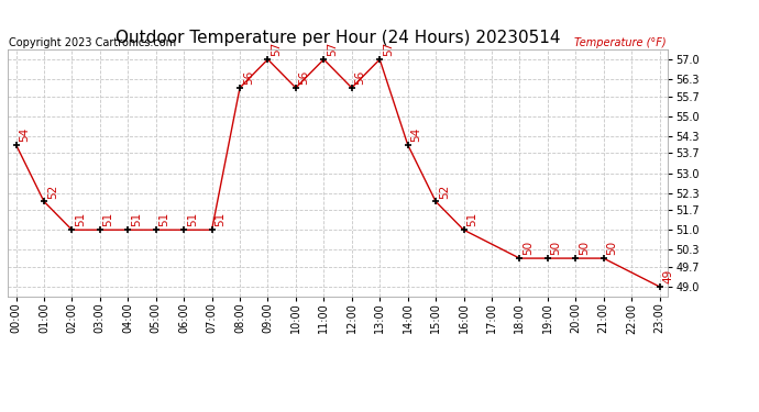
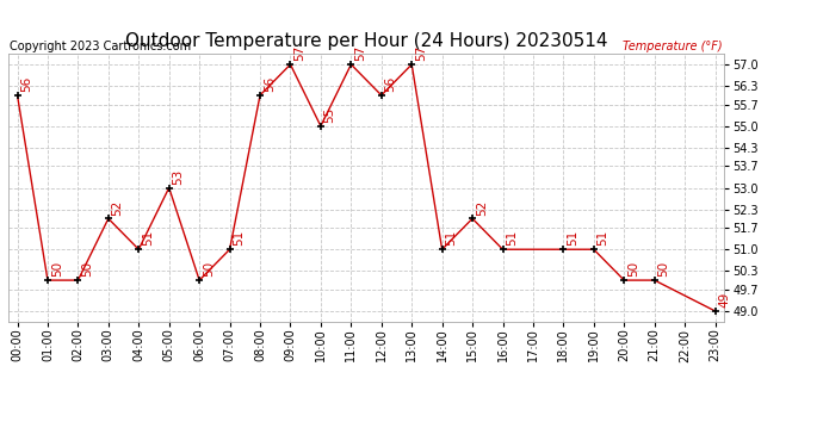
00:00: 54 -> 56
01:00: 52 -> 50
02:00: 51 -> 50
03:00: 51 -> 52
05:00: 51 -> 53
06:00: 51 -> 50
10:00: 56 -> 55
14:00: 54 -> 51
18:00: 50 -> 51
19:00: 50 -> 51
